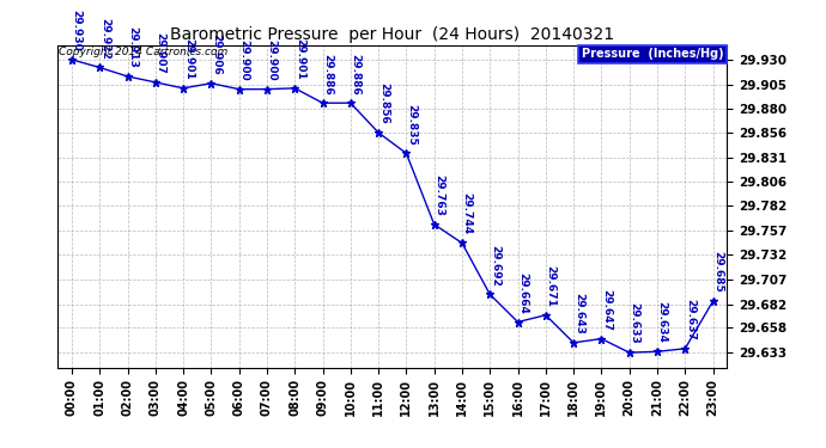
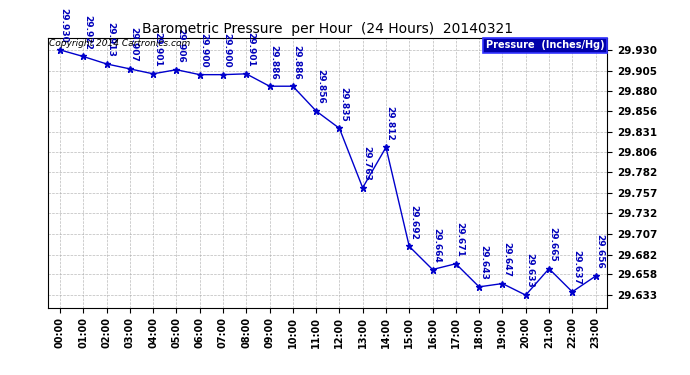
14:00: 29.744 -> 29.812
21:00: 29.634 -> 29.665
23:00: 29.685 -> 29.656
